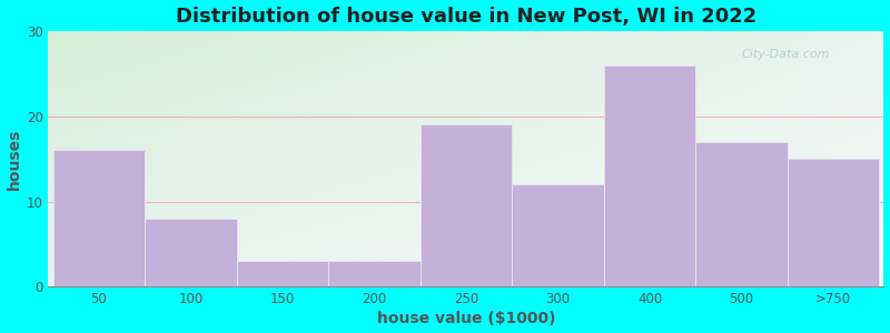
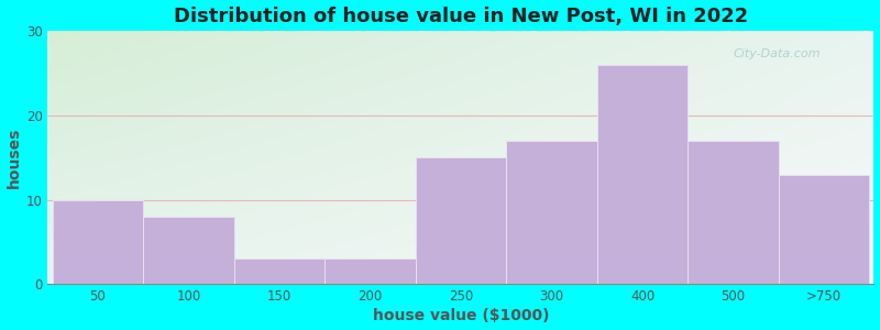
50: 16 -> 10
250: 19 -> 15
300: 12 -> 17
>750: 15 -> 13
